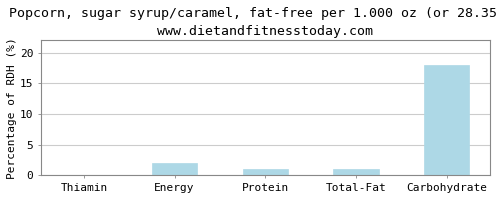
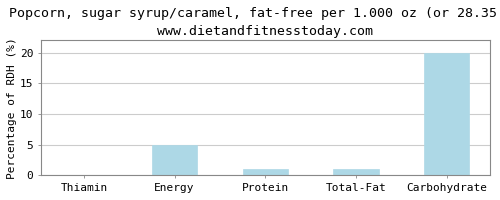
Energy: 2 -> 5
Carbohydrate: 18 -> 20
